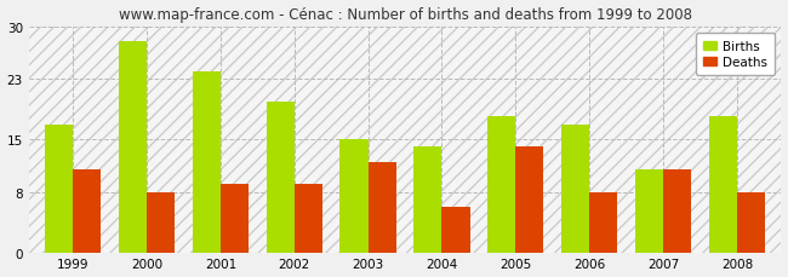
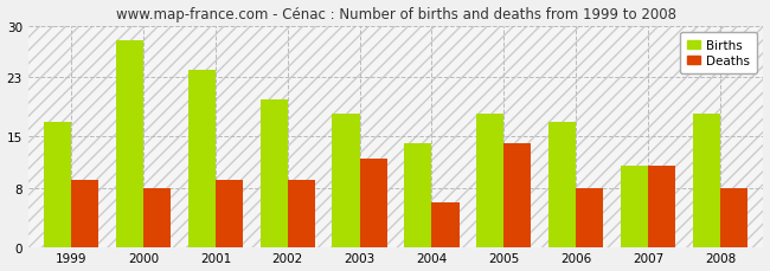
Deaths/1999: 11 -> 9
Births/2003: 15 -> 18
